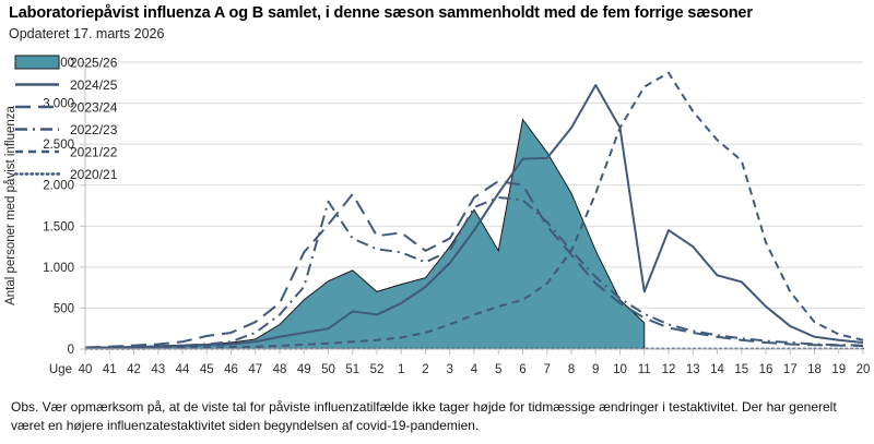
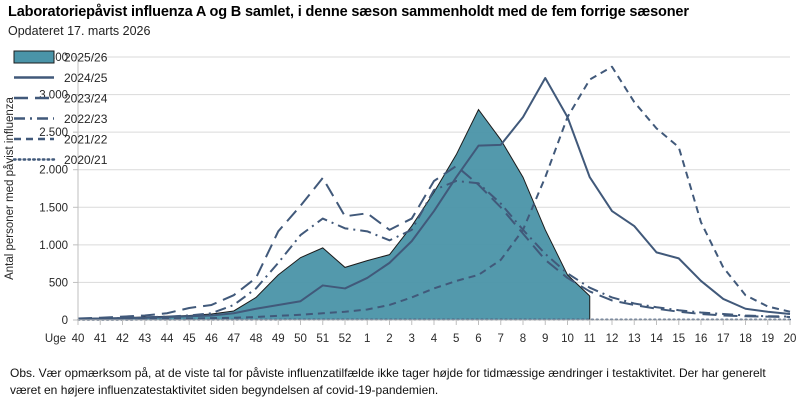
2022/23/50: 1800 -> 1100
2025/26/5: 1200 -> 2200
2023/24/6: 2000 -> 1800
2024/25/11: 700 -> 1900
